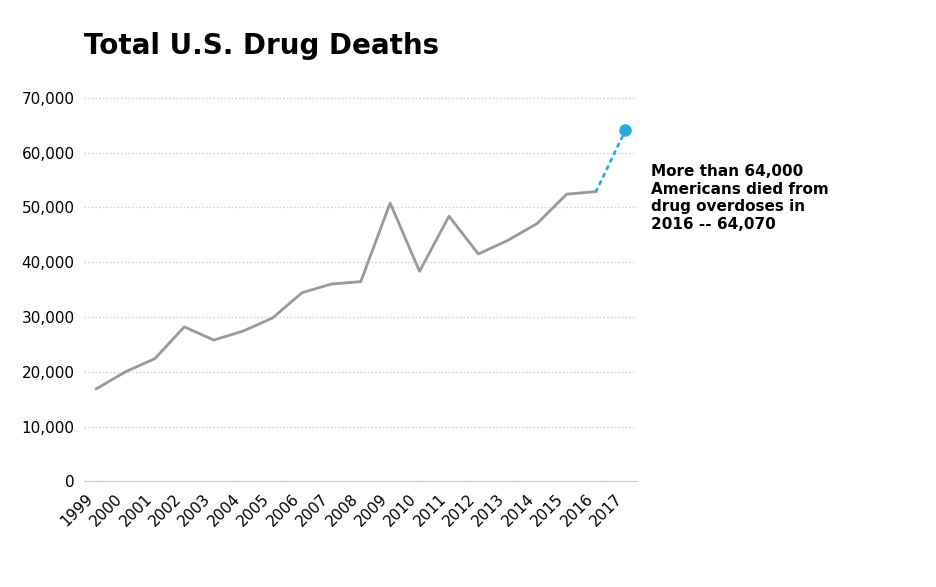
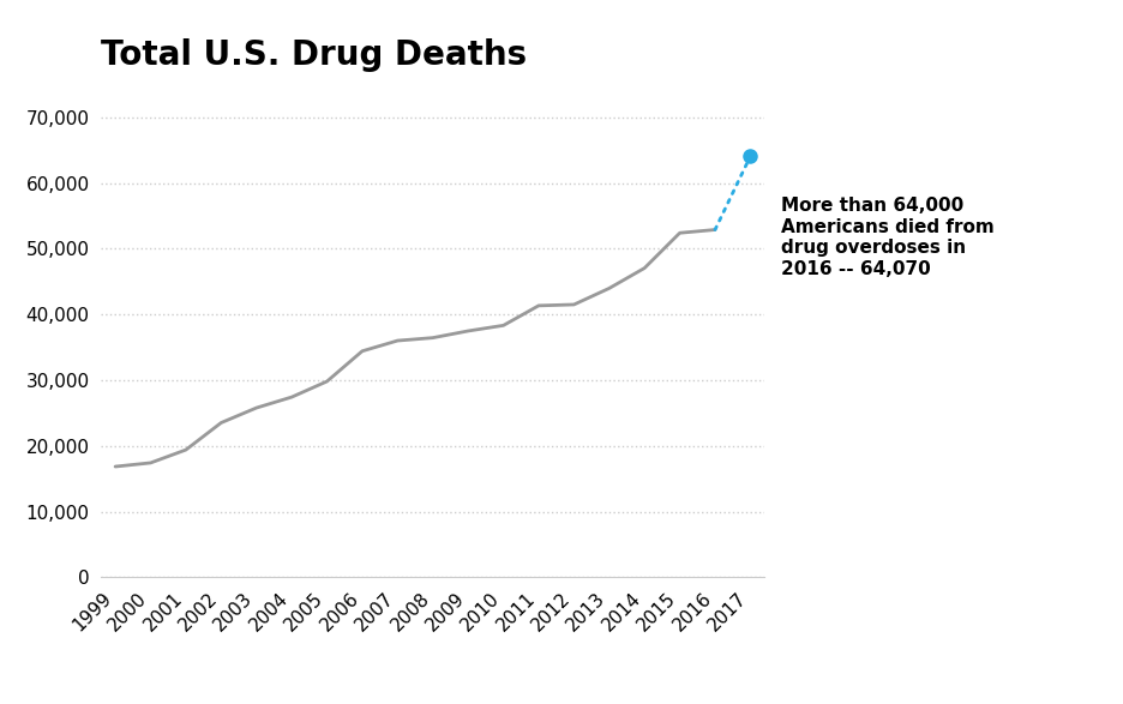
2000: 20,000 -> 17,400
2001: 22,400 -> 19,400
2002: 28,200 -> 23,500
2009: 50,800 -> 37,500
2011: 48,400 -> 41,300
